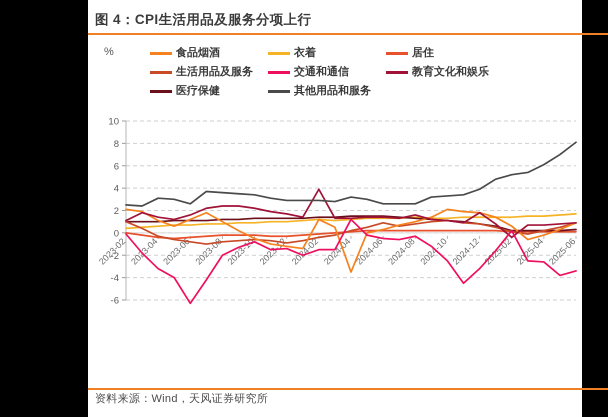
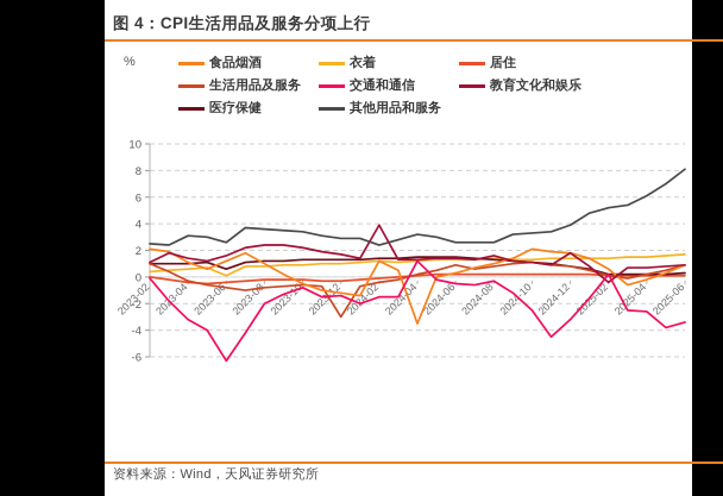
衣着/2023-06: 0.7 -> 0.1
医疗保健/2023-06: 1.1 -> 0.6
生活用品及服务/2023-12: -0.9 -> -3.0
其他用品和服务/2024-02: 2.9 -> 2.4
